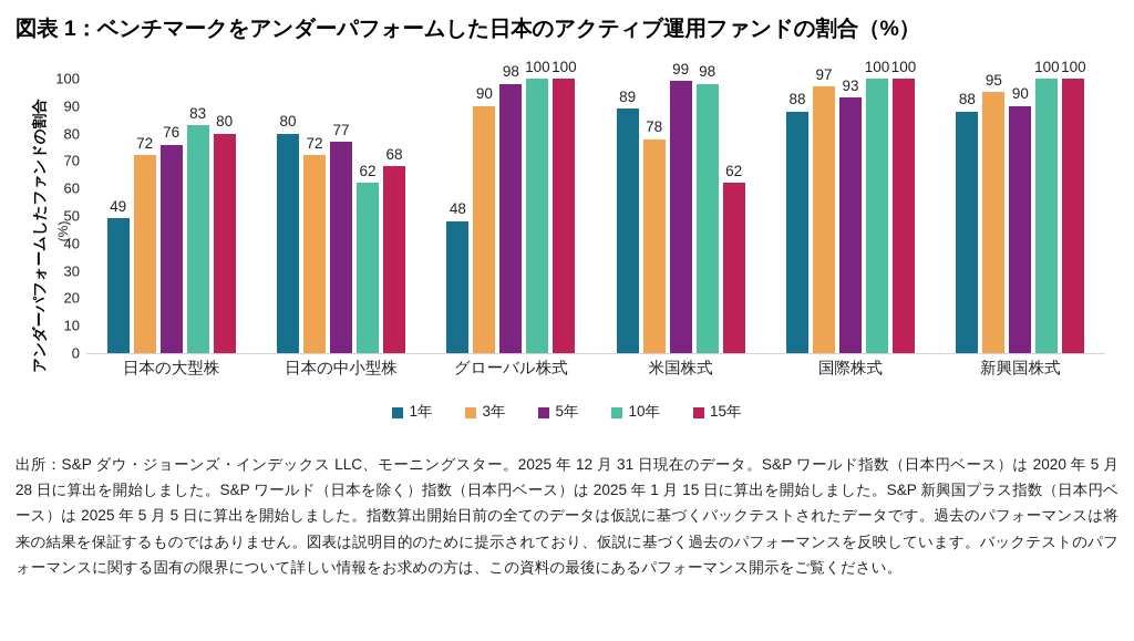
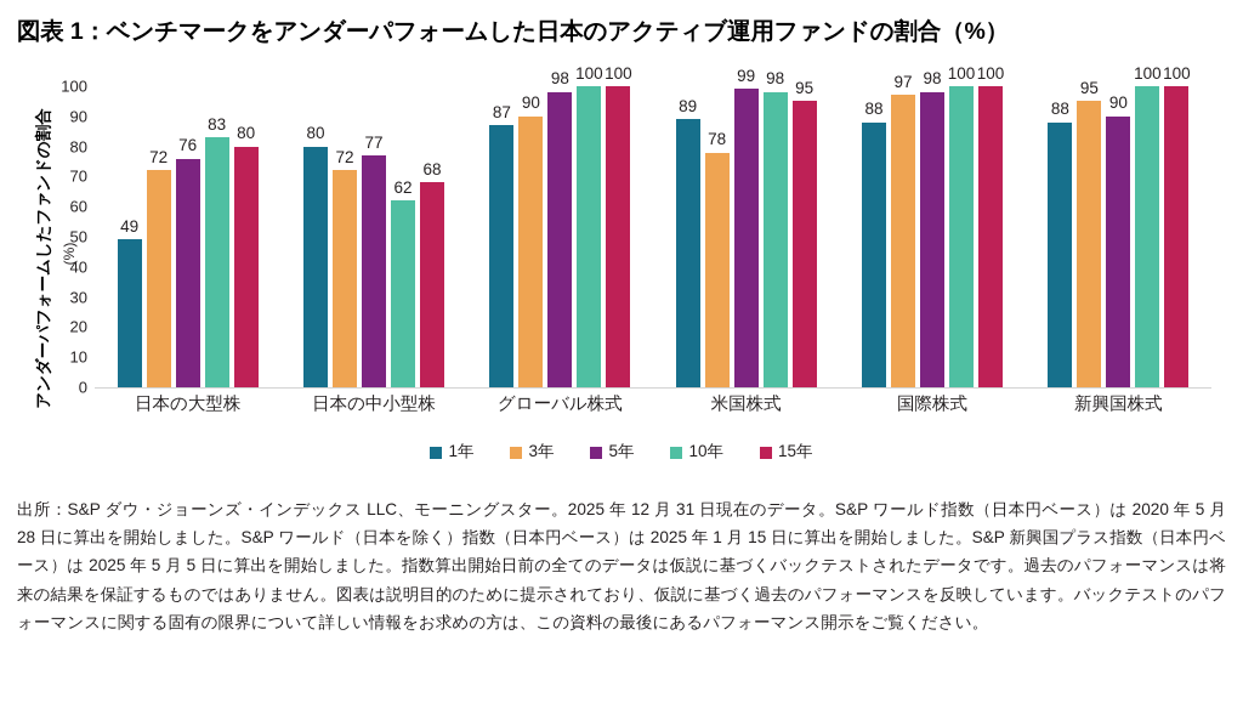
1年/グローバル株式: 48 -> 87
15年/米国株式: 62 -> 95
5年/国際株式: 93 -> 98
